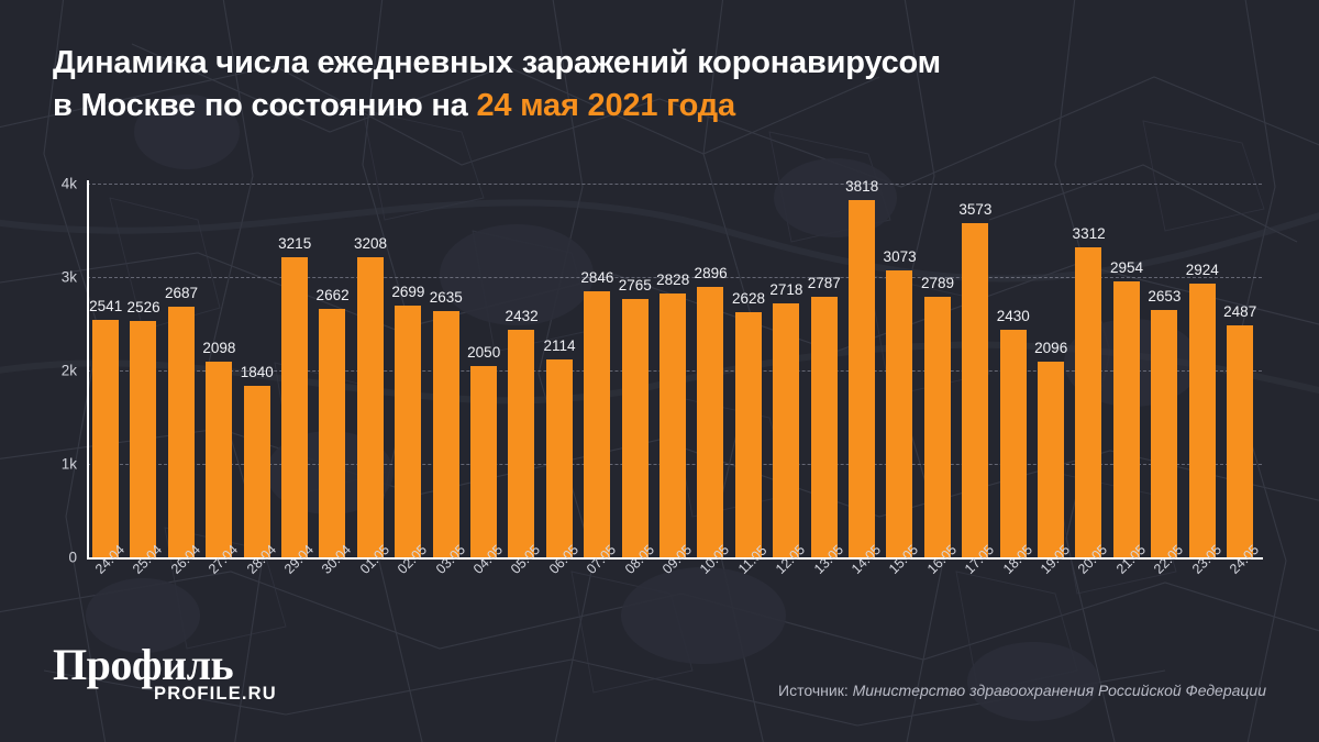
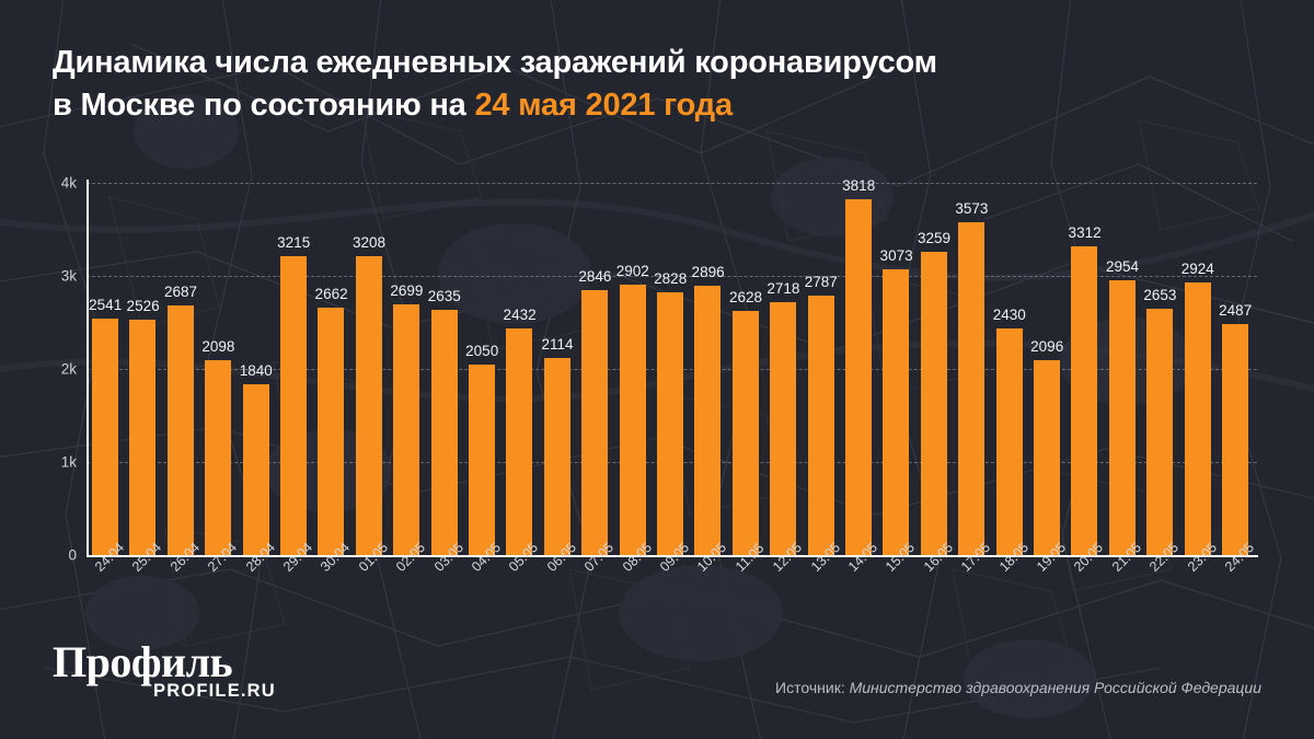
08.05: 2765 -> 2902
16.05: 2789 -> 3259
